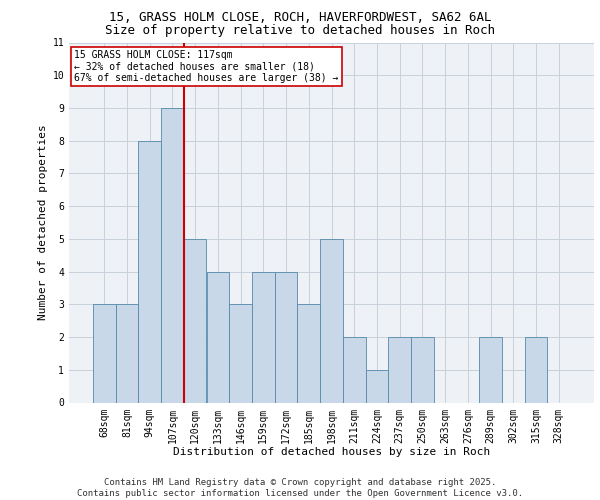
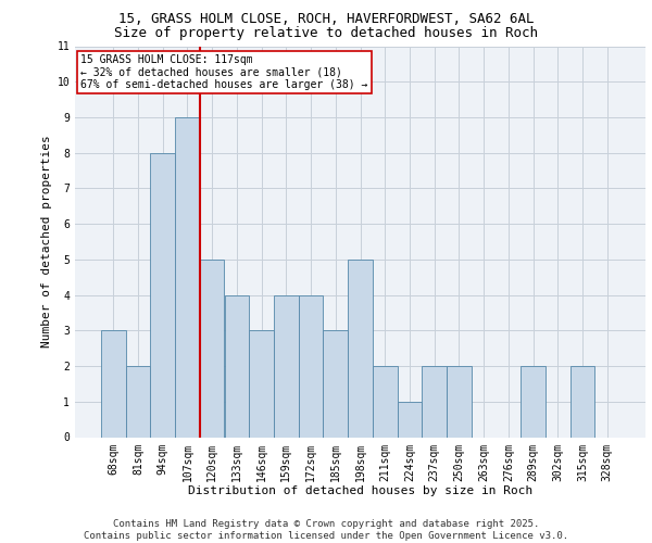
81sqm: 3 -> 2
